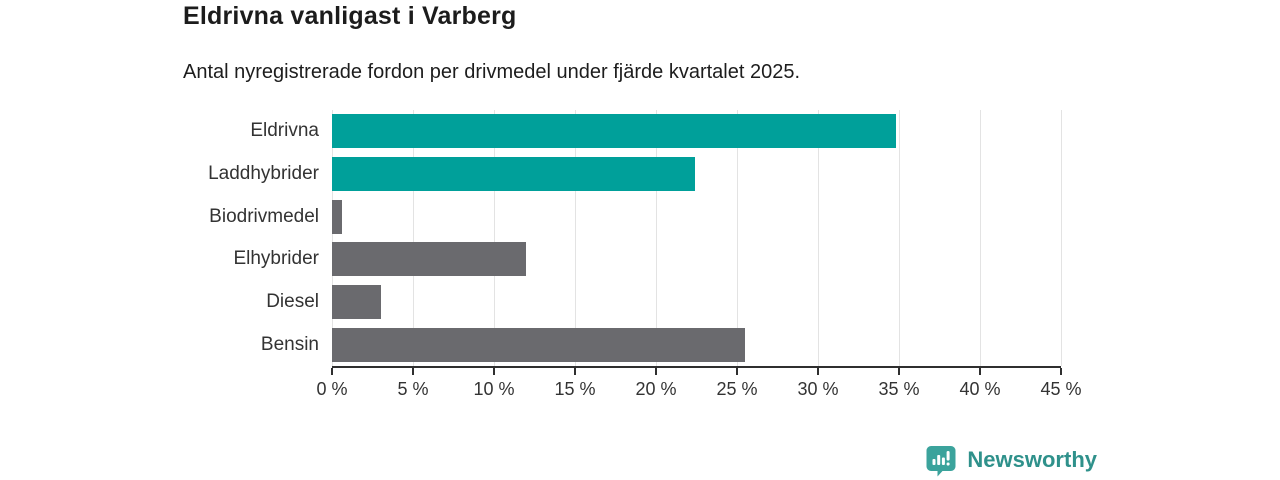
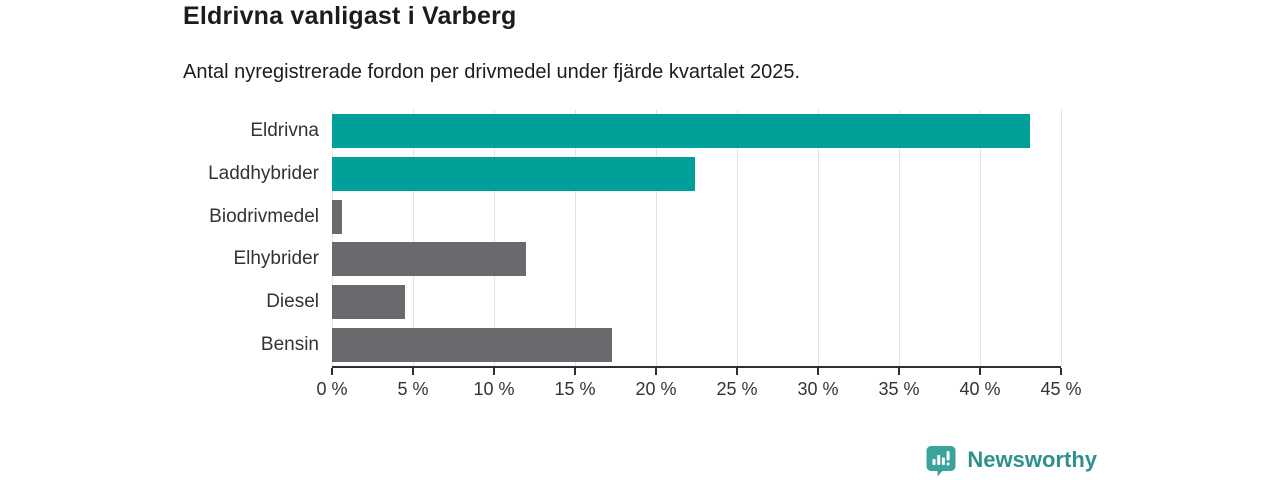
Eldrivna: 34.8% -> 43.1%
Diesel: 3.0% -> 4.5%
Bensin: 25.5% -> 17.3%
